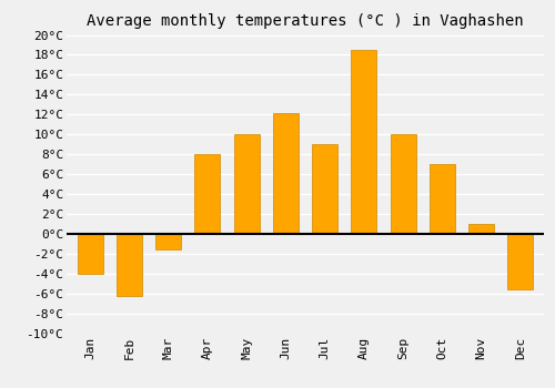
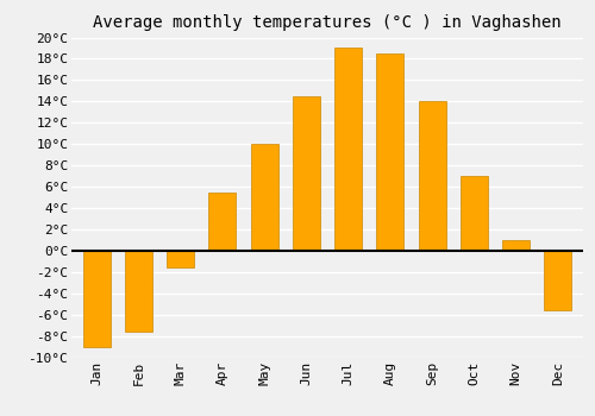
Jan: -4.0°C -> -9.0°C
Feb: -6.2°C -> -7.5°C
Apr: 8.0°C -> 5.5°C
Jun: 12.2°C -> 14.5°C
Jul: 9.0°C -> 19.0°C
Sep: 10.0°C -> 14.0°C
